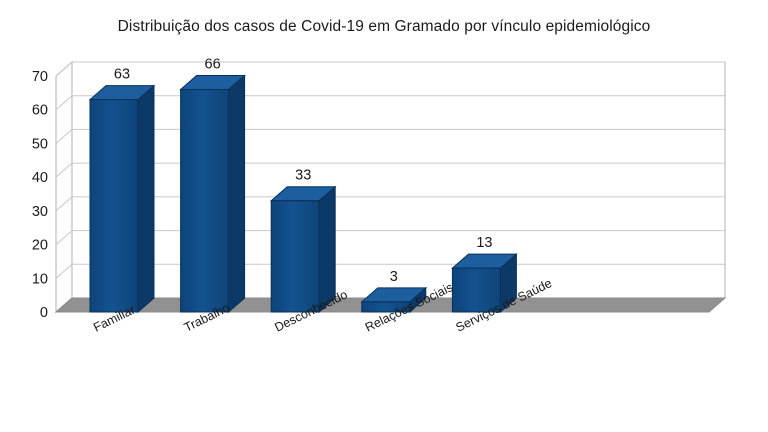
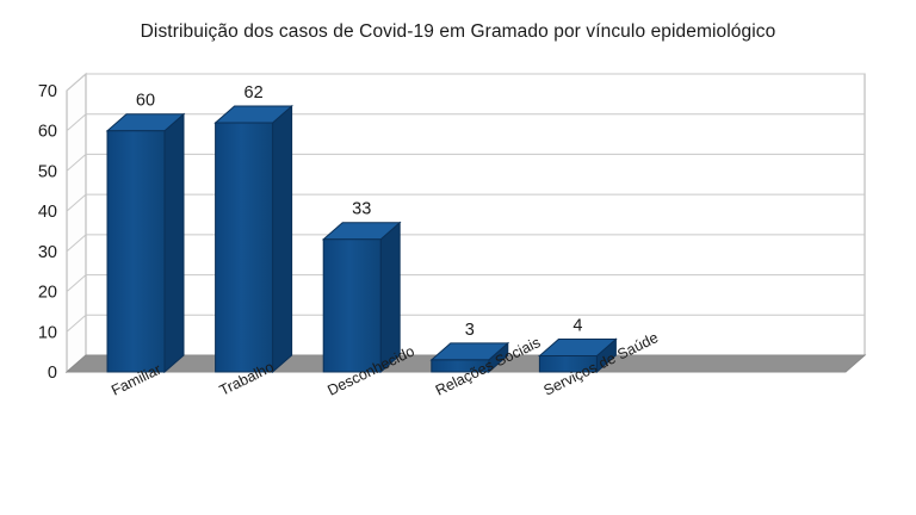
Familiar: 63 -> 60
Trabalho: 66 -> 62
Serviços de Saúde: 13 -> 4
